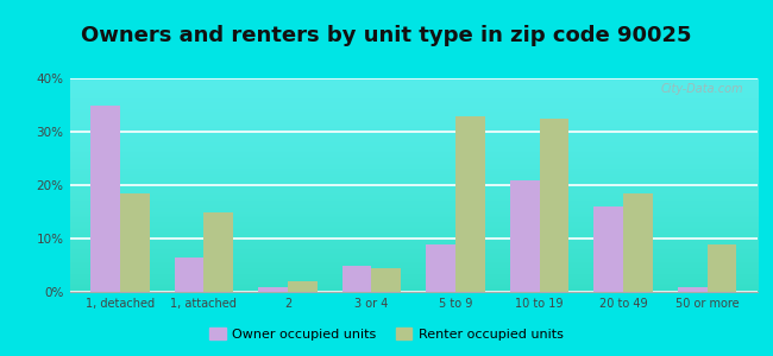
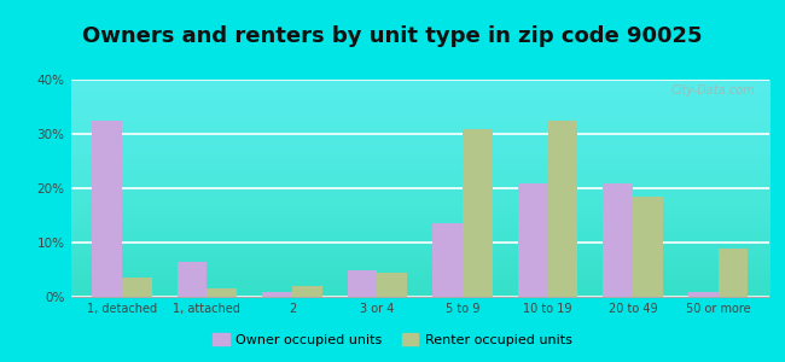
Owner occupied units/1, detached: 35.0% -> 32.5%
Renter occupied units/1, detached: 18.5% -> 3.5%
Renter occupied units/1, attached: 15.0% -> 1.5%
Owner occupied units/5 to 9: 9.0% -> 13.5%
Renter occupied units/5 to 9: 33.0% -> 31.0%
Owner occupied units/20 to 49: 16.0% -> 21.0%
